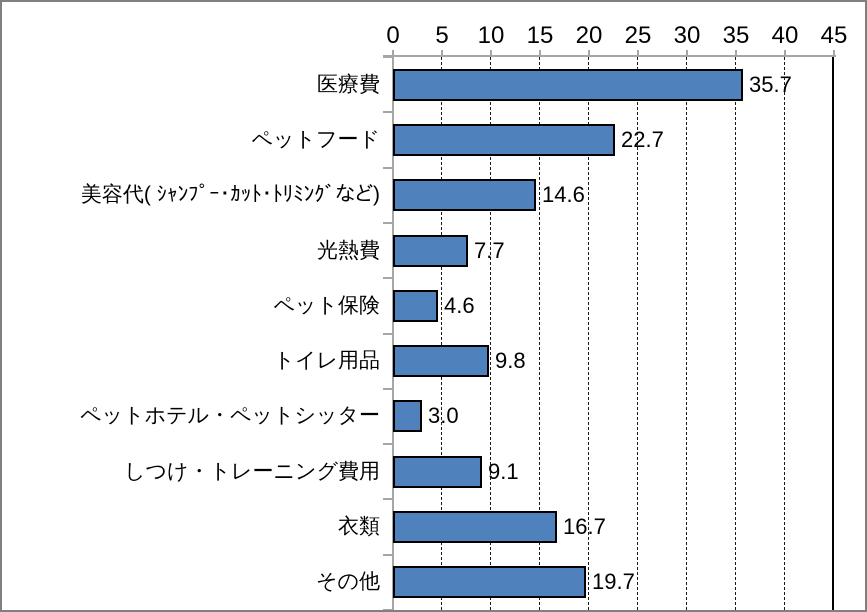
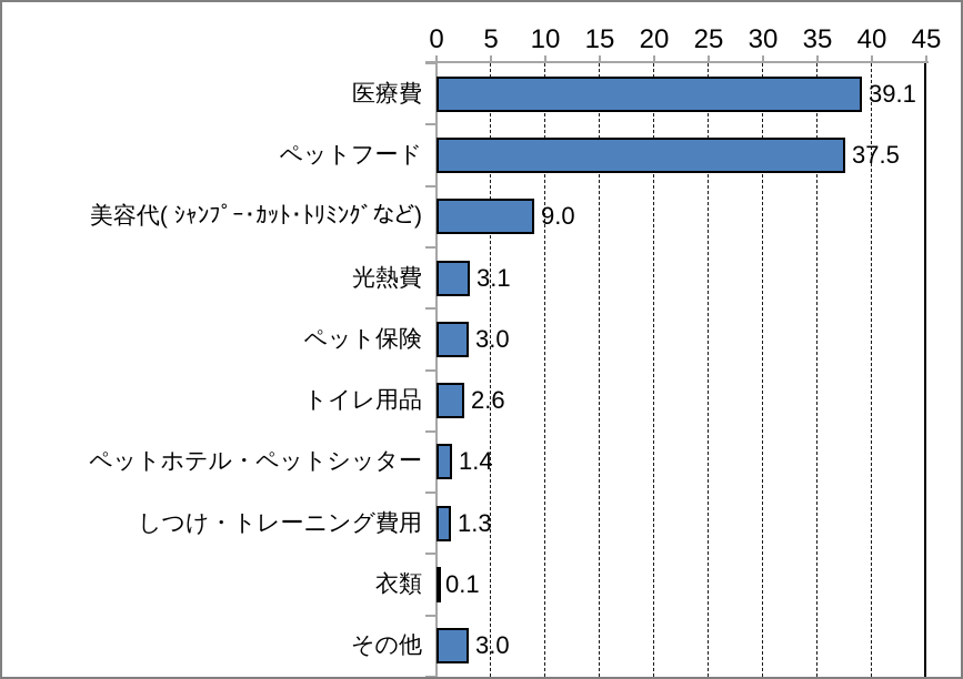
医療費: 35.7 -> 39.1
ペットフード: 22.7 -> 37.5
美容代( ｼｬﾝﾌﾟｰ･ｶｯﾄ･ﾄﾘﾐﾝｸﾞなど): 14.6 -> 9.0
光熱費: 7.7 -> 3.1
ペット保険: 4.6 -> 3.0
トイレ用品: 9.8 -> 2.6
ペットホテル・ペットシッター: 3.0 -> 1.4
しつけ・トレーニング費用: 9.1 -> 1.3
衣類: 16.7 -> 0.1
その他: 19.7 -> 3.0
